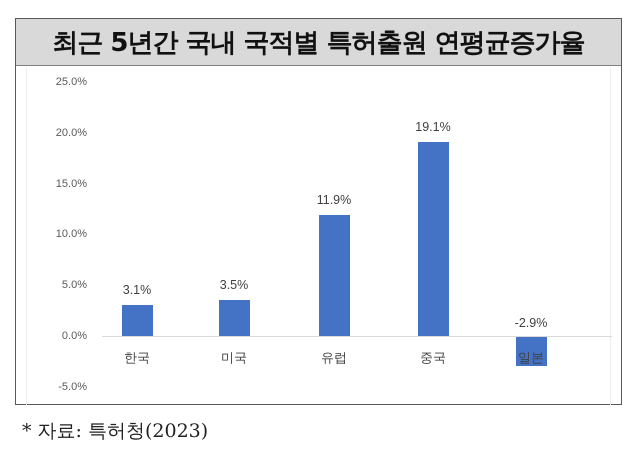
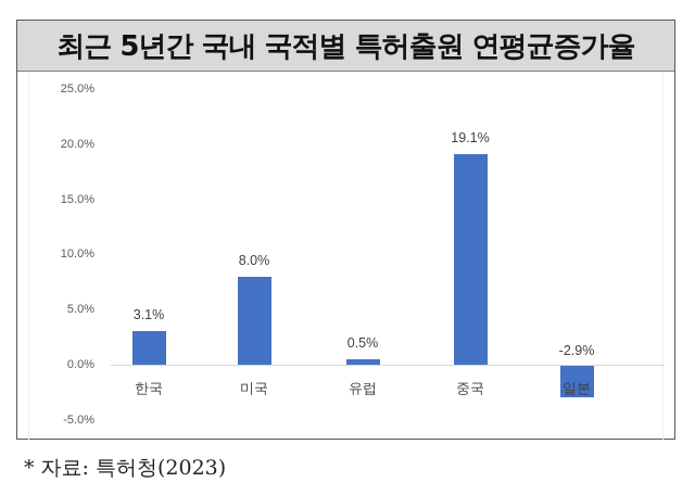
미국: 3.5% -> 8.0%
유럽: 11.9% -> 0.5%
